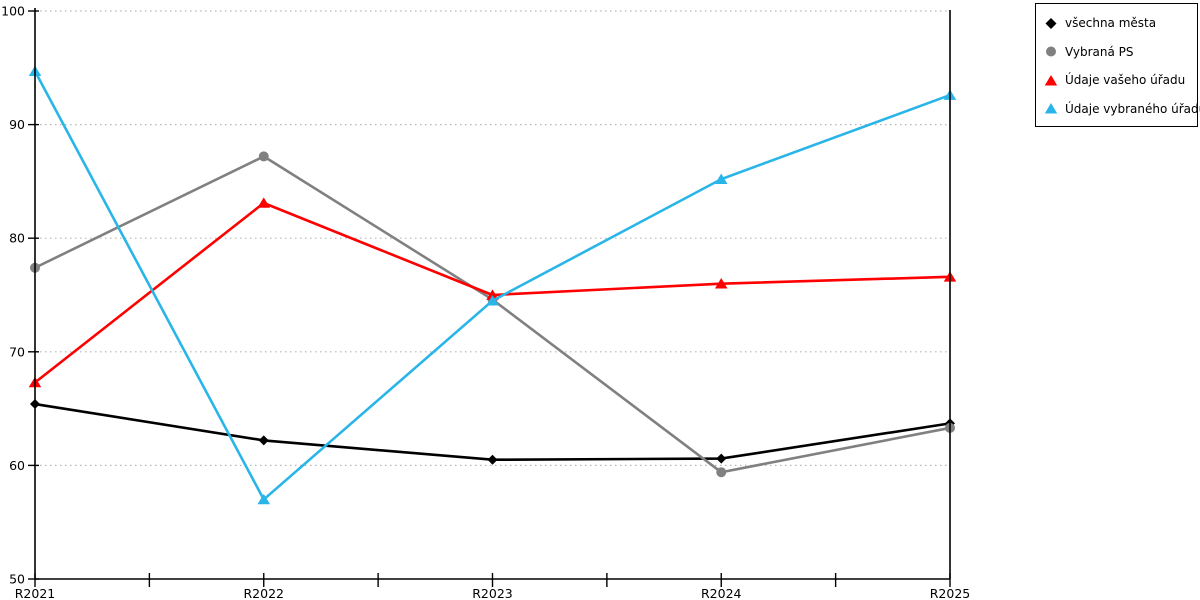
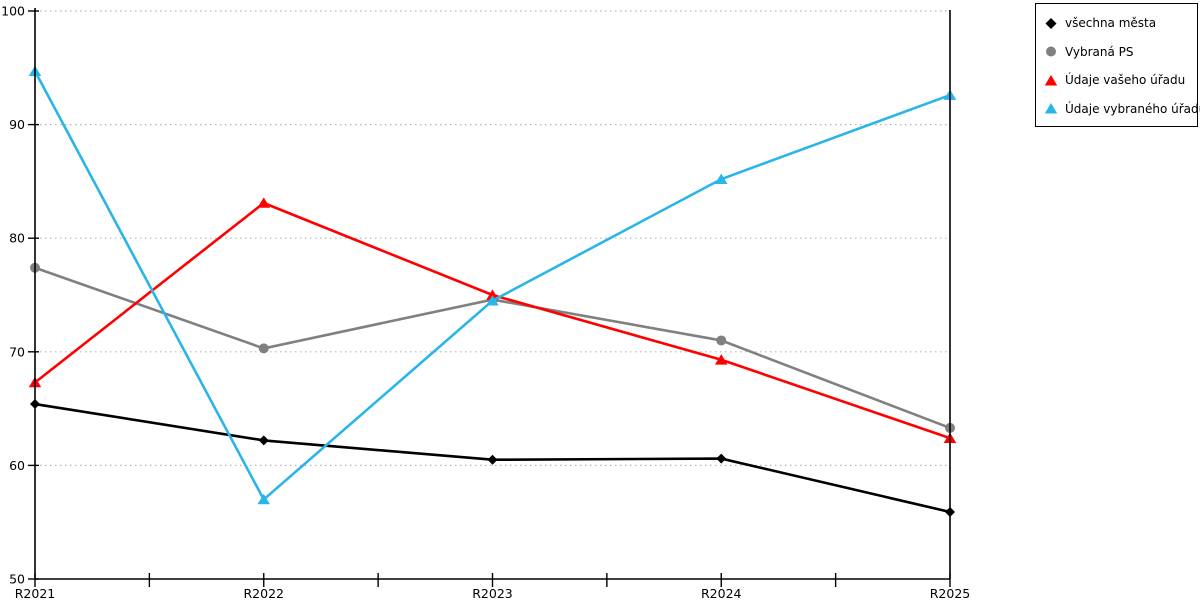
Vybraná PS/R2022: 87.2 -> 70.3
Vybraná PS/R2024: 59.4 -> 71.0
Údaje vašeho úřadu/R2024: 76.0 -> 69.3
všechna města/R2025: 63.7 -> 55.9
Údaje vašeho úřadu/R2025: 76.6 -> 62.4
